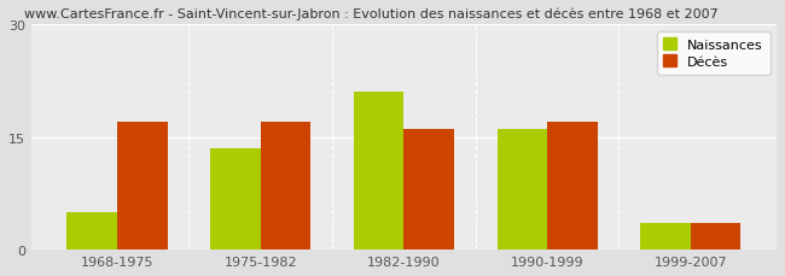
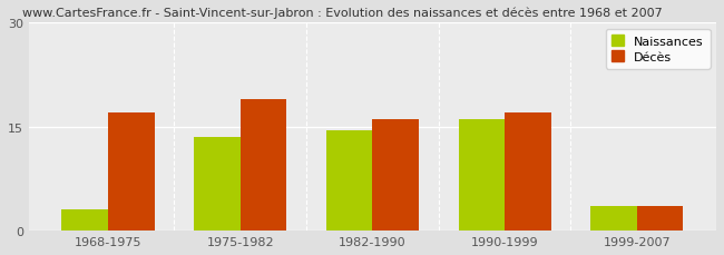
Naissances/1968-1975: 5.0 -> 3.0
Décès/1975-1982: 17.0 -> 19.0
Naissances/1982-1990: 21.0 -> 14.5
